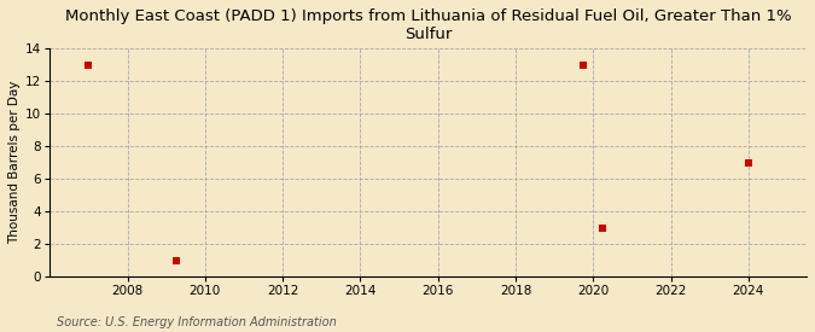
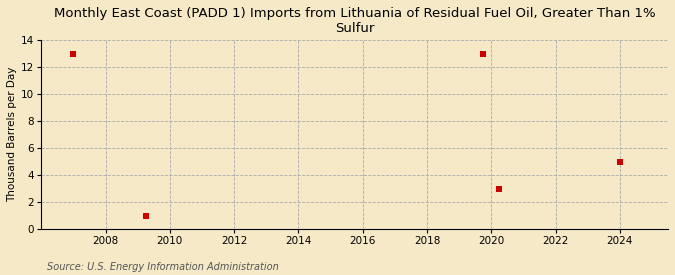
2024: 7 -> 5
